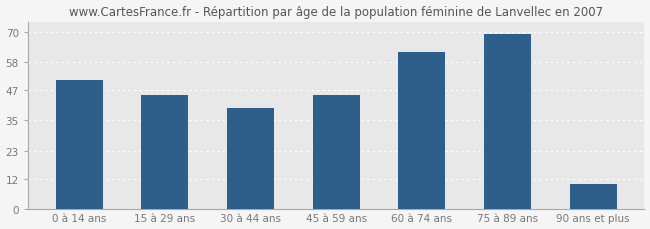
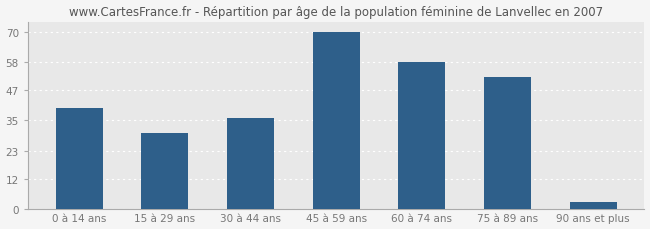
0 à 14 ans: 51 -> 40
15 à 29 ans: 45 -> 30
30 à 44 ans: 40 -> 36
45 à 59 ans: 45 -> 70
60 à 74 ans: 62 -> 58
75 à 89 ans: 69 -> 52
90 ans et plus: 10 -> 3
